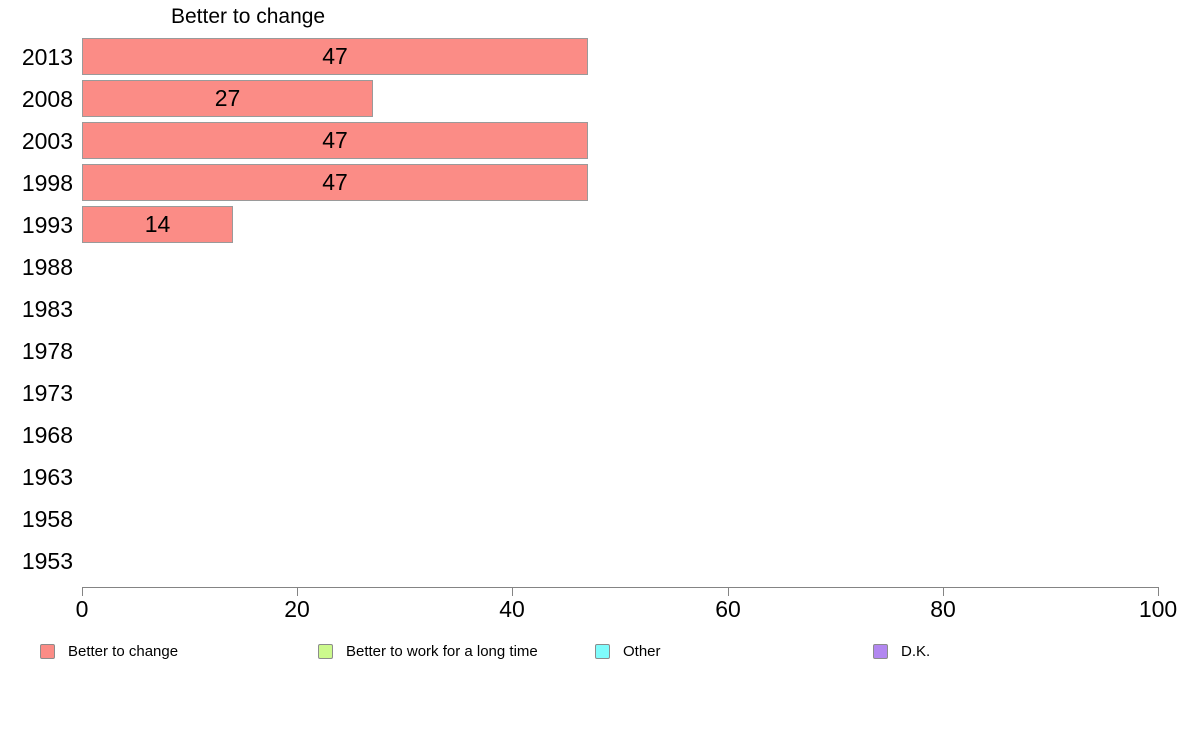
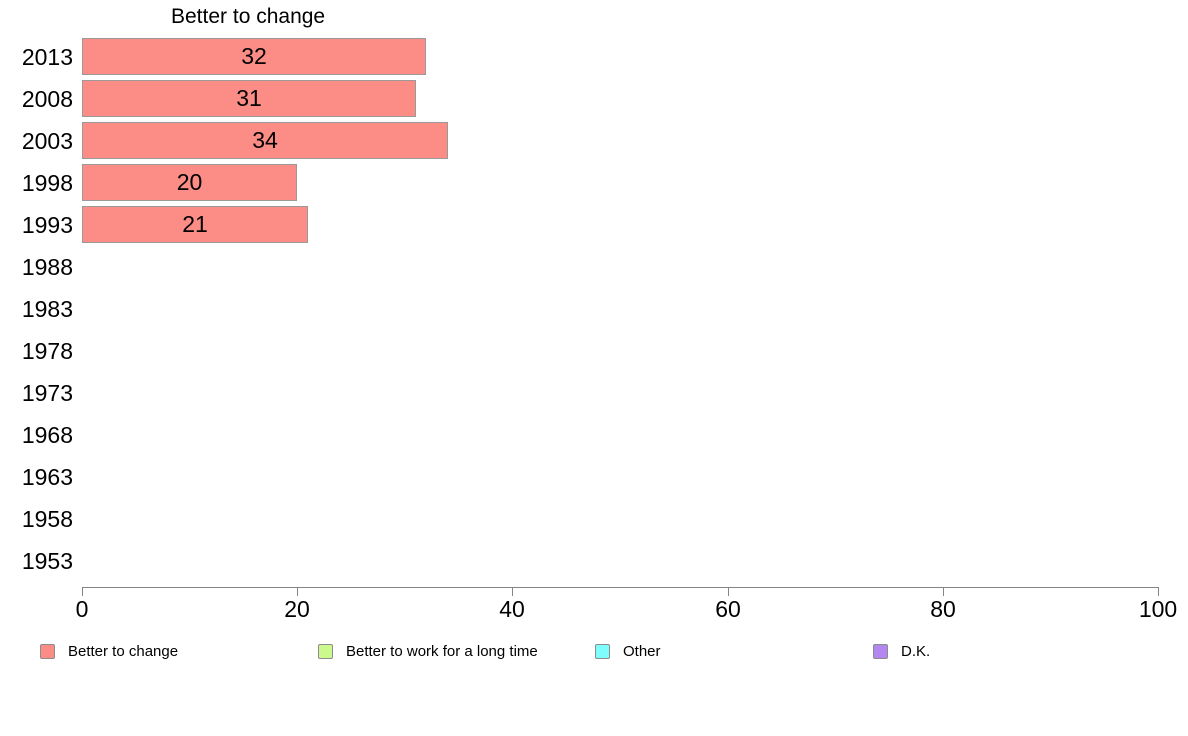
2013: 47 -> 32
2008: 27 -> 31
2003: 47 -> 34
1998: 47 -> 20
1993: 14 -> 21
